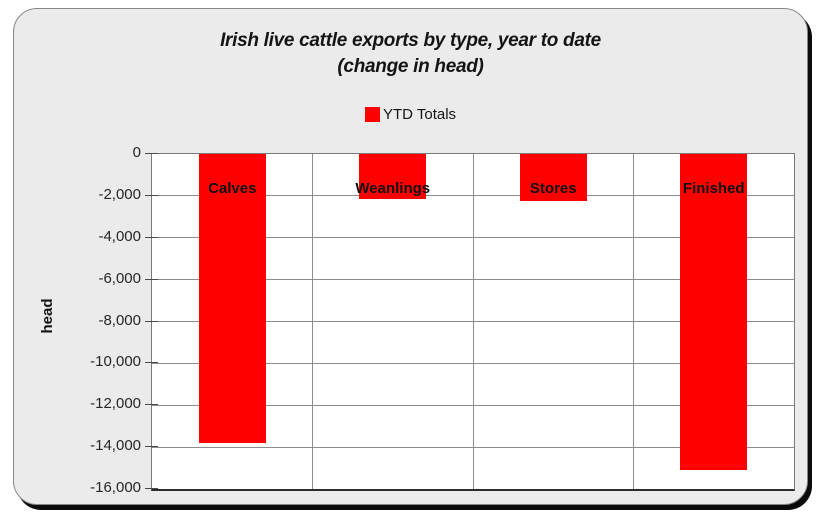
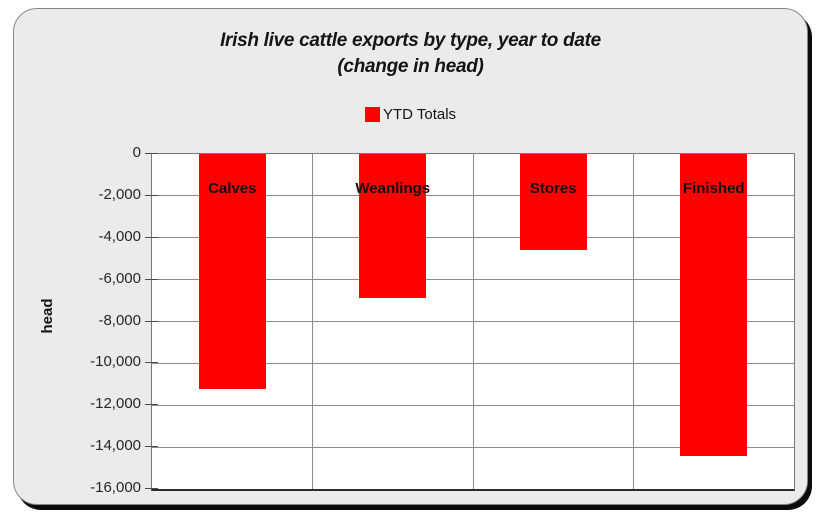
Calves: -13800 -> -11200
Weanlings: -2200 -> -6900
Stores: -2200 -> -4600
Finished: -15100 -> -14400
